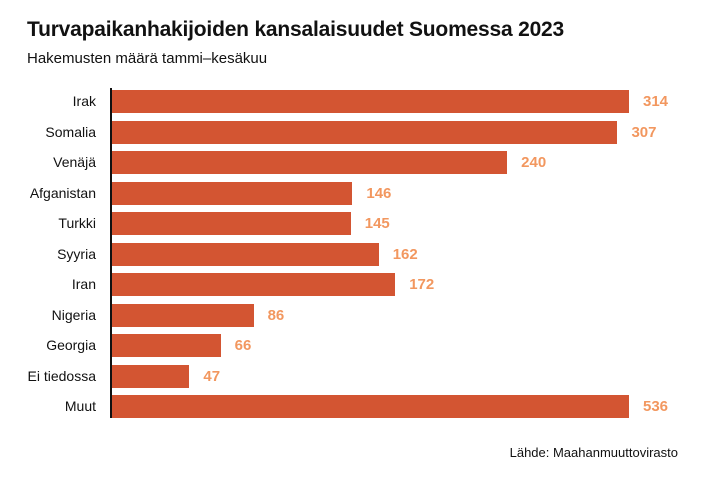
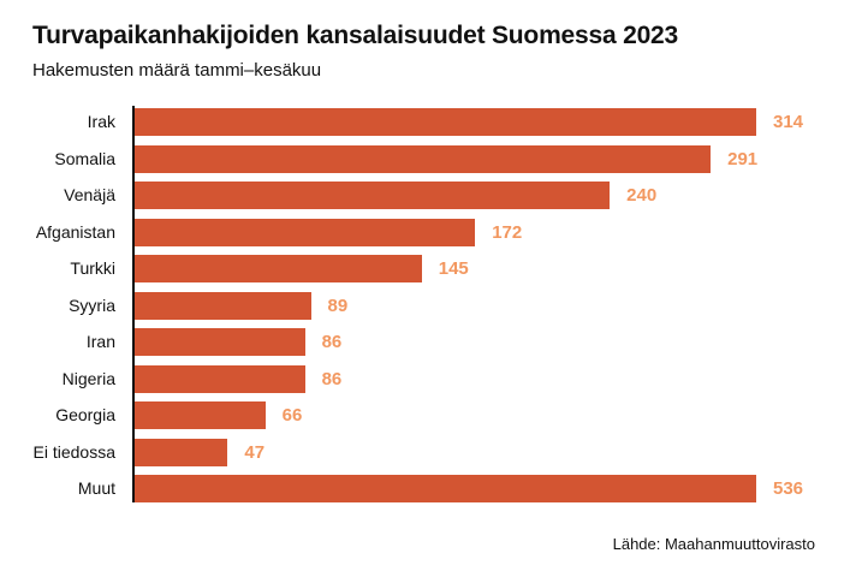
Somalia: 307 -> 291
Afganistan: 146 -> 172
Syyria: 162 -> 89
Iran: 172 -> 86
